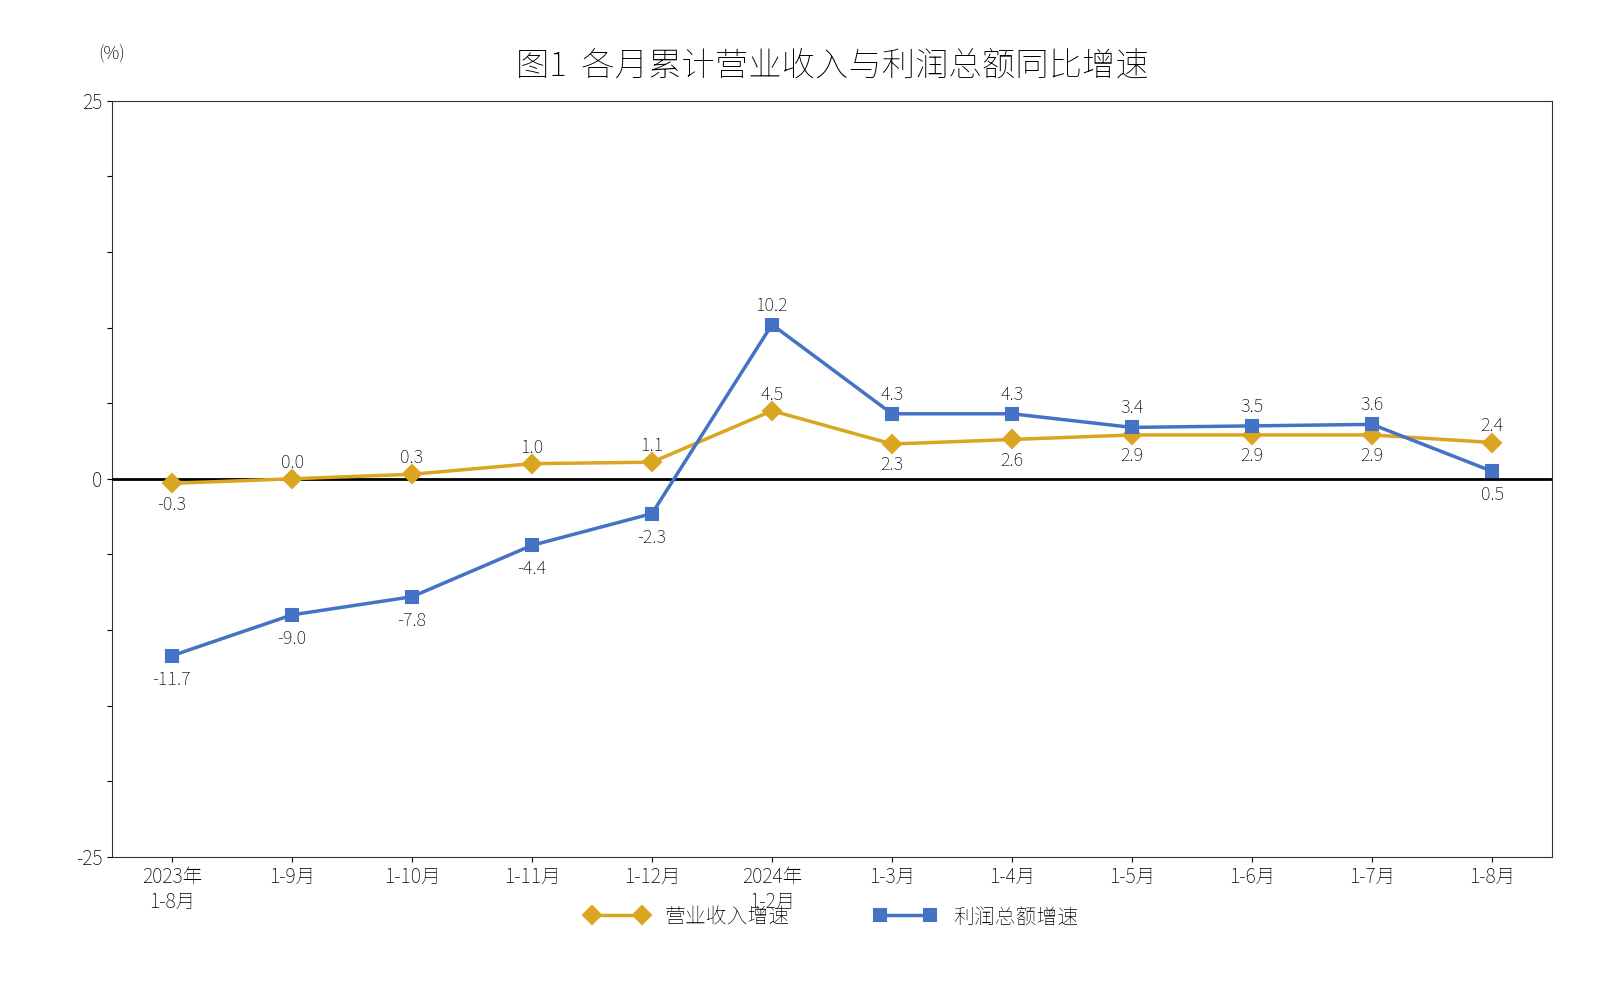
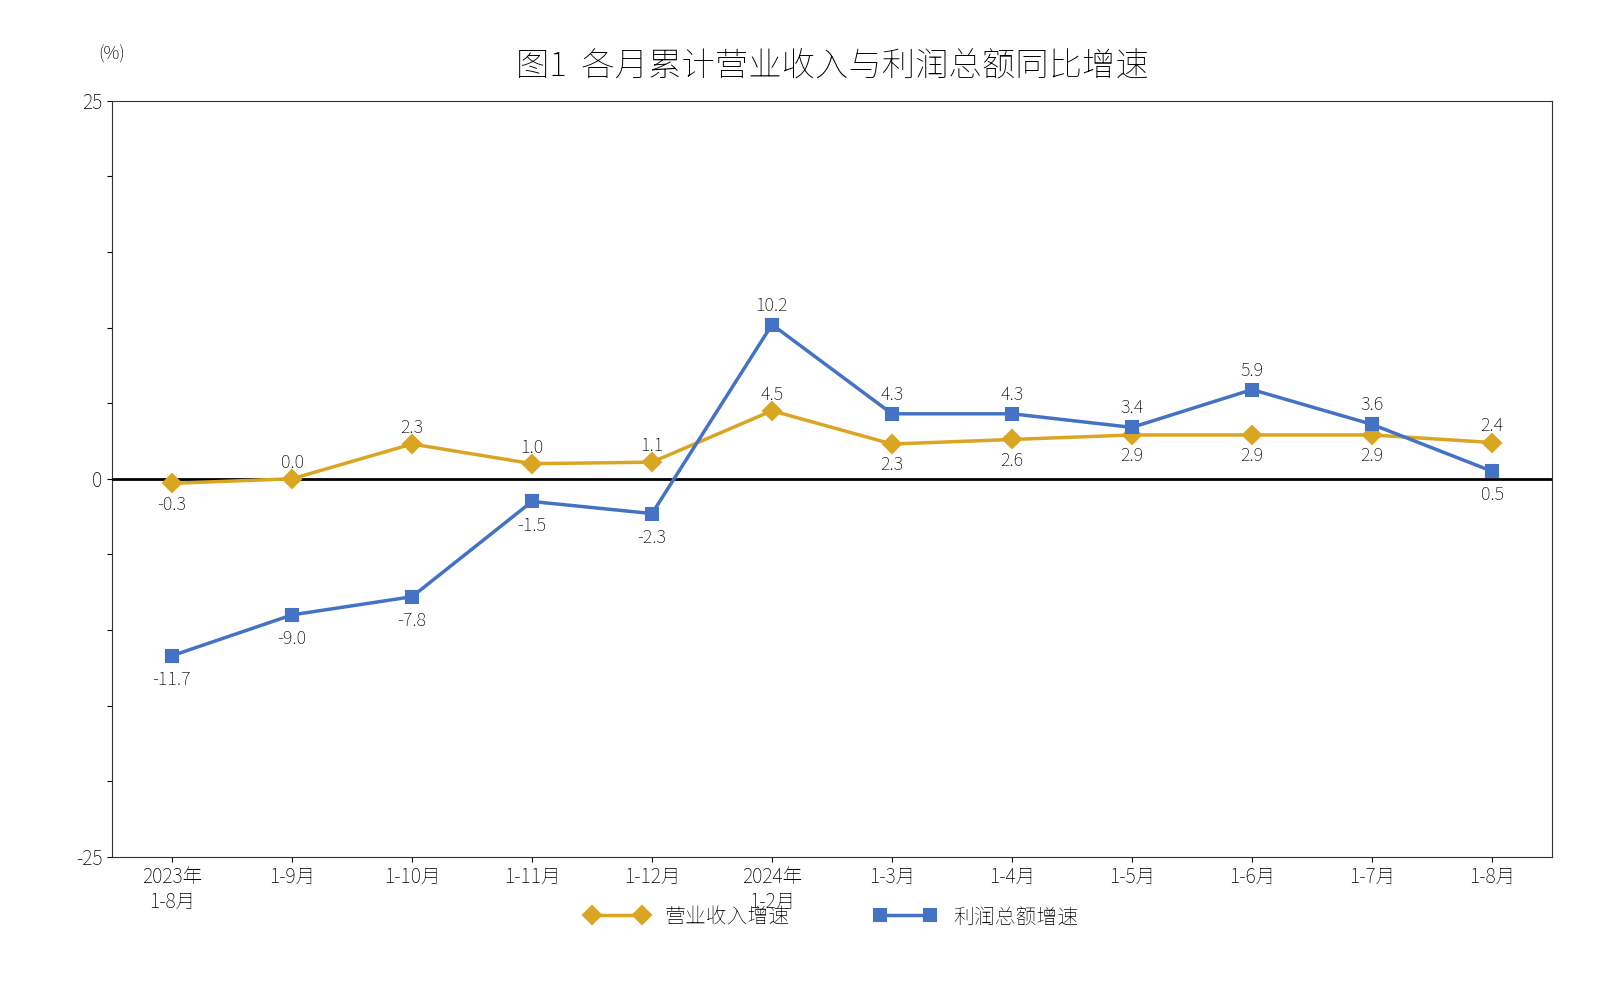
营业收入增速/1-10月: 0.3 -> 2.3
利润总额增速/1-11月: -4.4 -> -1.5
利润总额增速/1-6月: 3.5 -> 5.9
